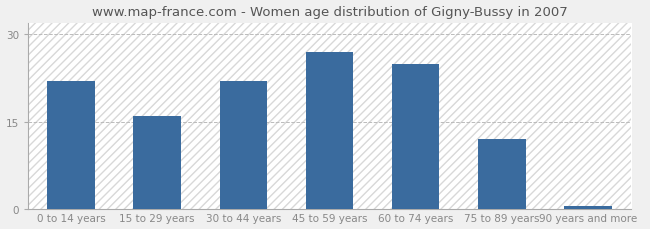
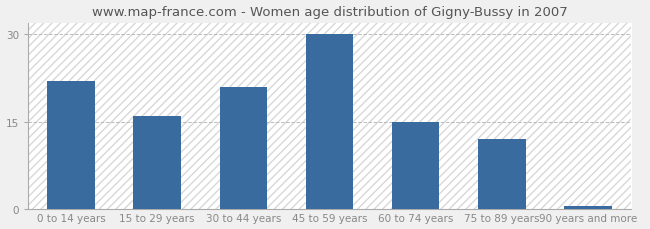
30 to 44 years: 22.0 -> 21.0
45 to 59 years: 27.0 -> 30.0
60 to 74 years: 25.0 -> 15.0
